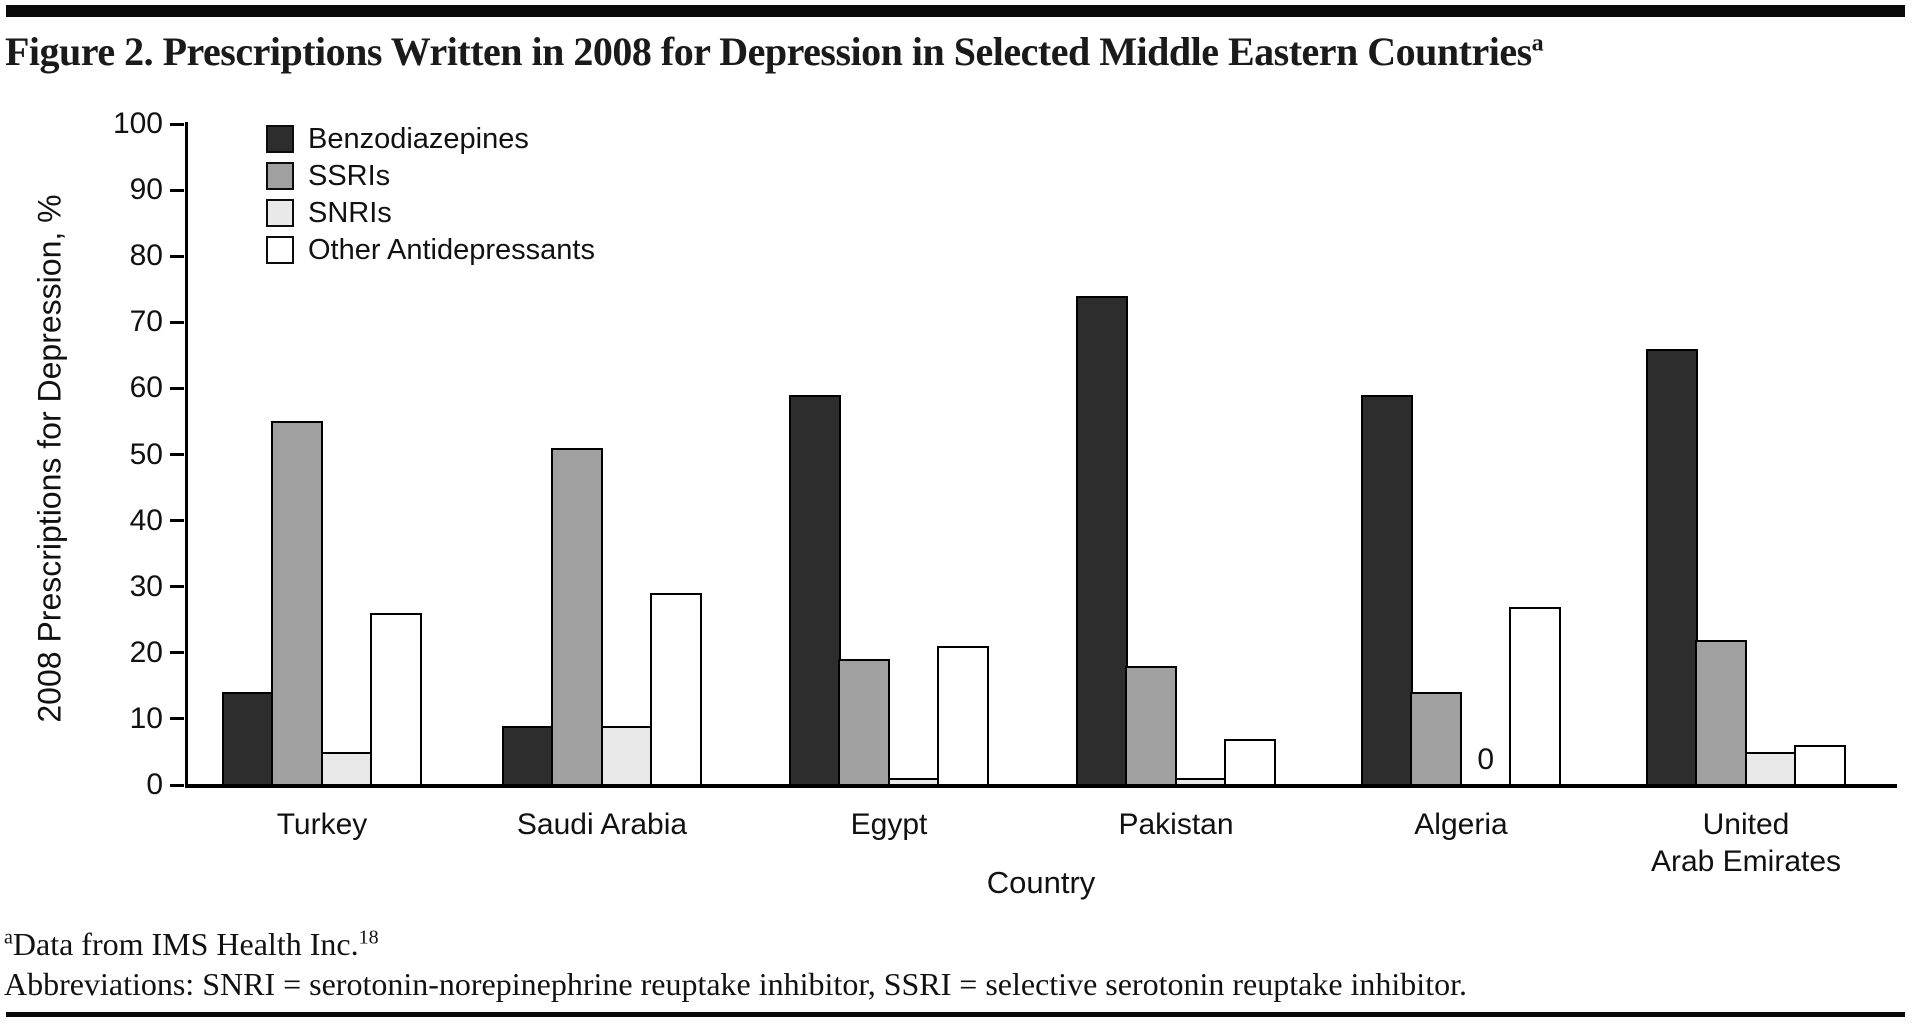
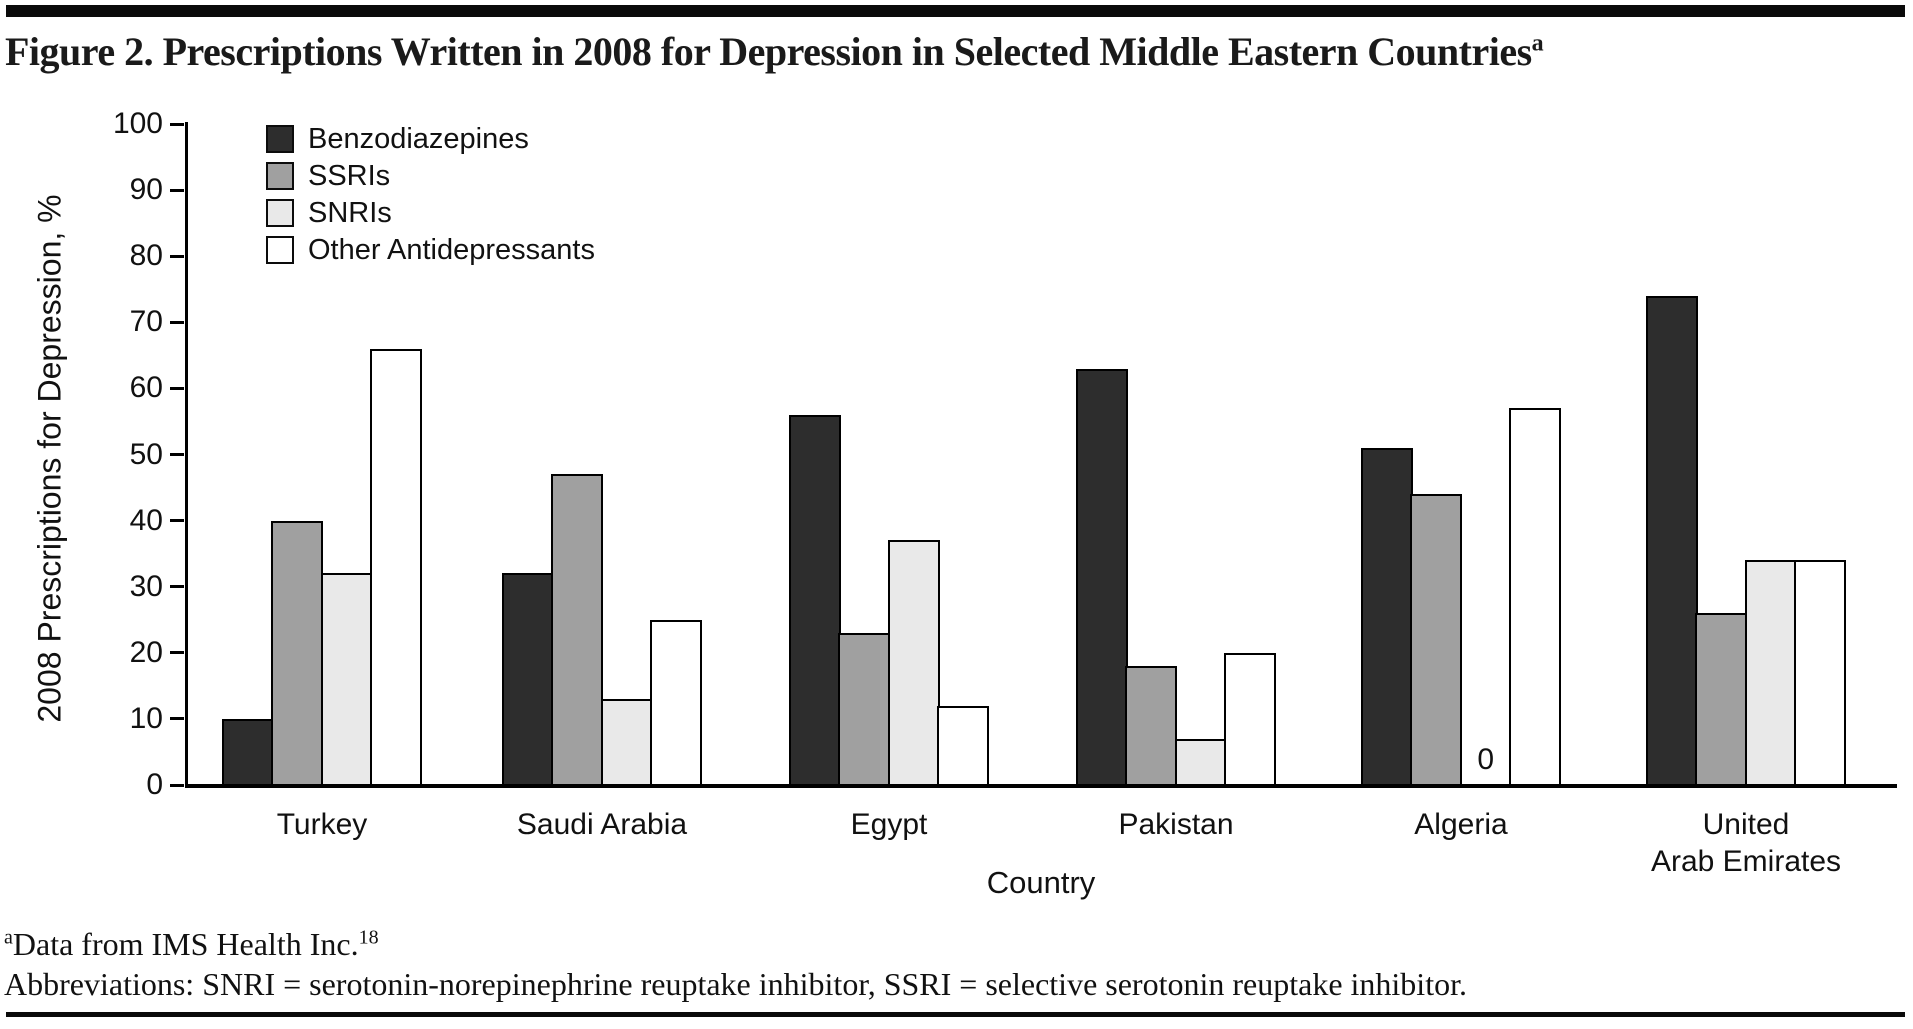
Benzodiazepines/Turkey: 14 -> 10
SSRIs/Turkey: 55 -> 40
SNRIs/Turkey: 5 -> 32
Other Antidepressants/Turkey: 26 -> 66
Benzodiazepines/Saudi Arabia: 9 -> 32
SSRIs/Saudi Arabia: 51 -> 47
SNRIs/Saudi Arabia: 9 -> 13
Other Antidepressants/Saudi Arabia: 29 -> 25
Benzodiazepines/Egypt: 59 -> 56
SSRIs/Egypt: 19 -> 23
SNRIs/Egypt: 1 -> 37
Other Antidepressants/Egypt: 21 -> 12
Benzodiazepines/Pakistan: 74 -> 63
SNRIs/Pakistan: 1 -> 7
Other Antidepressants/Pakistan: 7 -> 20
Benzodiazepines/Algeria: 59 -> 51
SSRIs/Algeria: 14 -> 44
Other Antidepressants/Algeria: 27 -> 57
Benzodiazepines/United Arab Emirates: 66 -> 74
SSRIs/United Arab Emirates: 22 -> 26
SNRIs/United Arab Emirates: 5 -> 34
Other Antidepressants/United Arab Emirates: 6 -> 34
